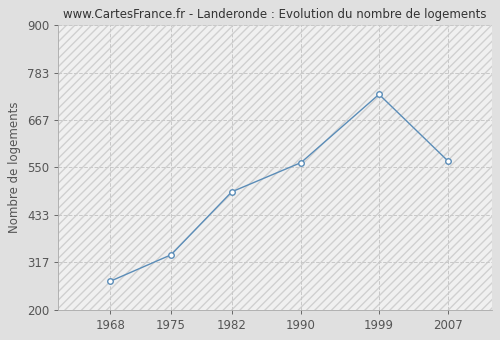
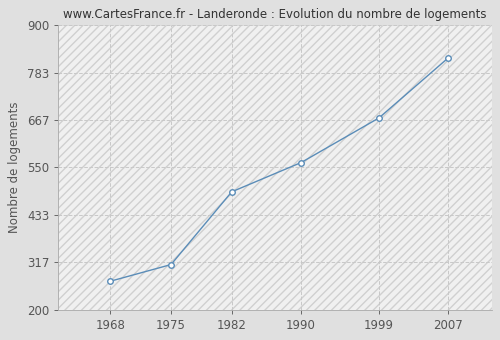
1975: 335 -> 311
1999: 730 -> 672
2007: 565 -> 820
